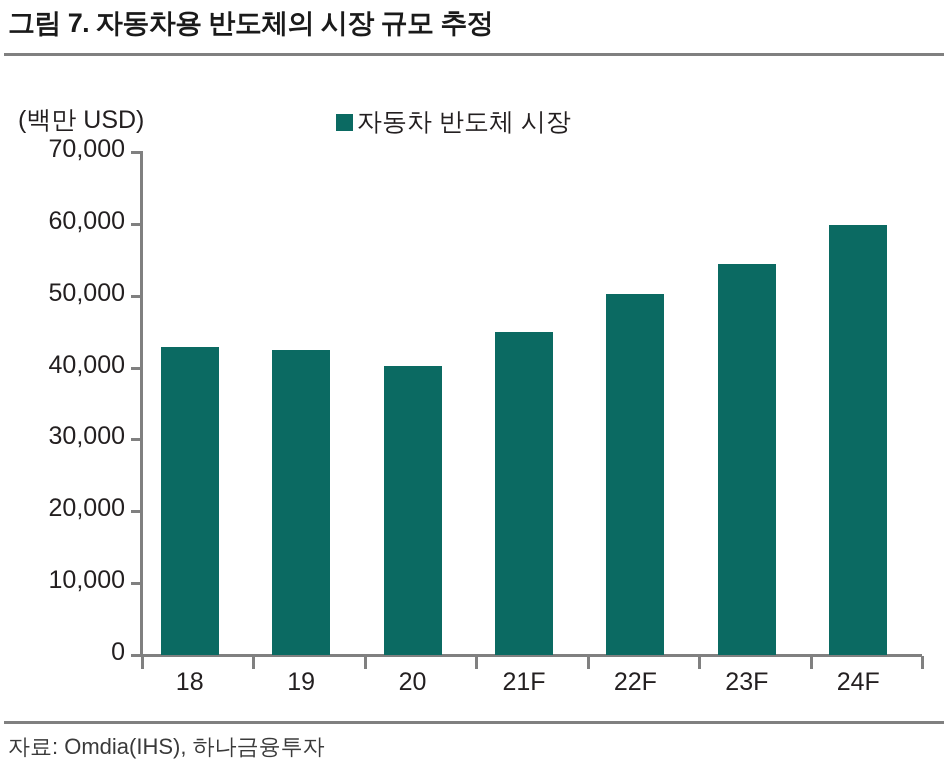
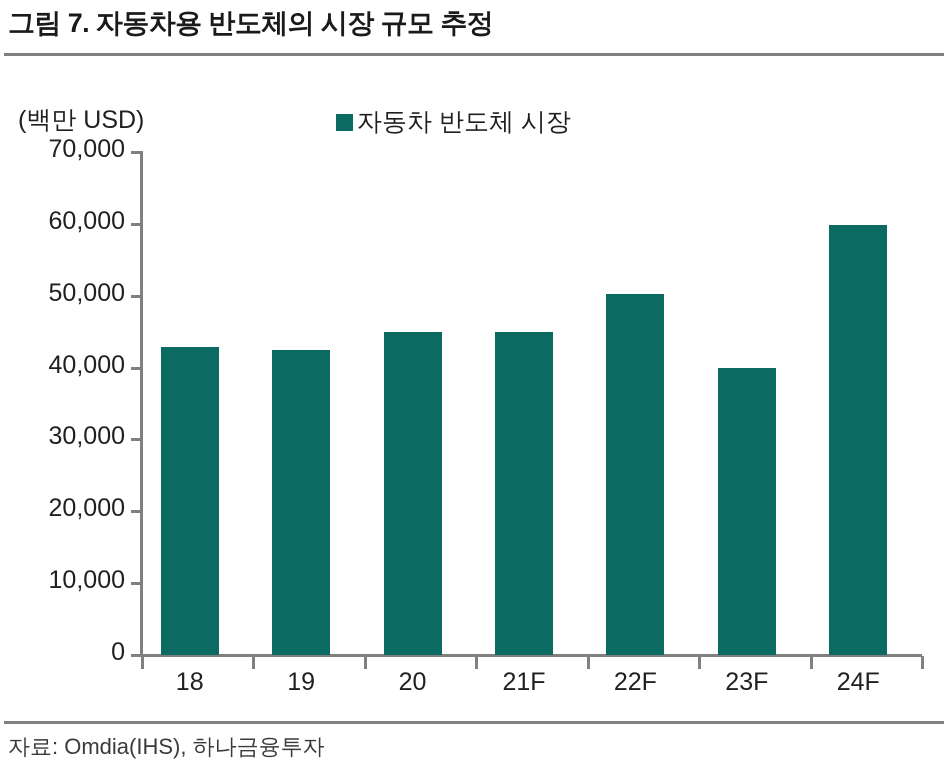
20: 40000 -> 45000
23F: 54000 -> 40000
